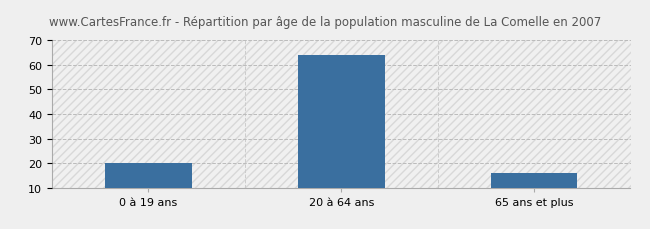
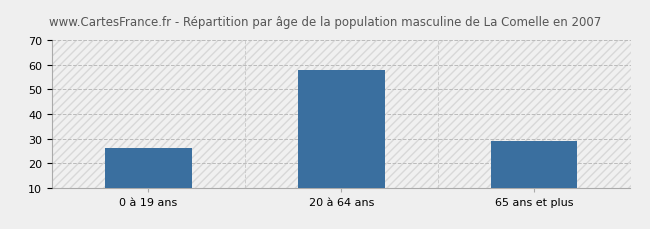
0 à 19 ans: 20 -> 26
20 à 64 ans: 64 -> 58
65 ans et plus: 16 -> 29
